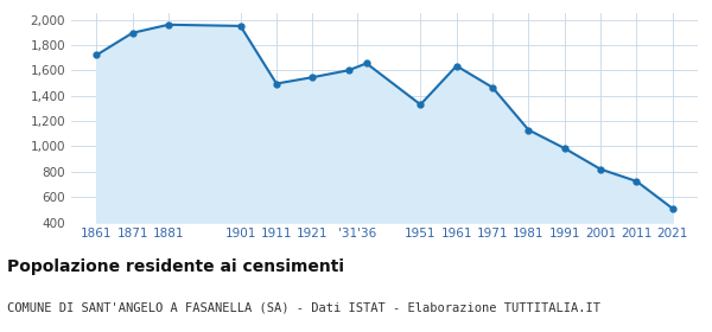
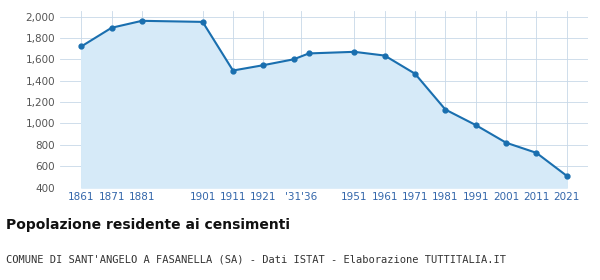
1951: 1,330 -> 1,670
